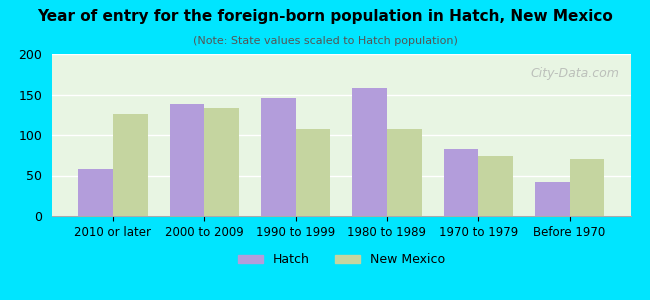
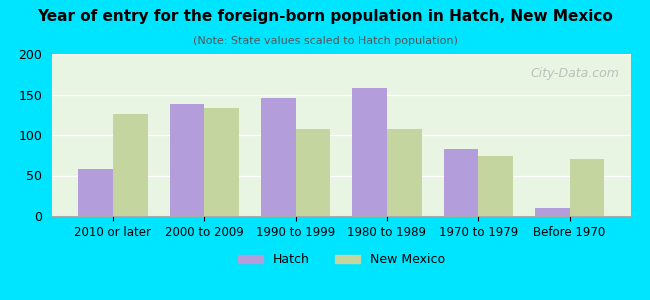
Hatch/Before 1970: 42 -> 10
